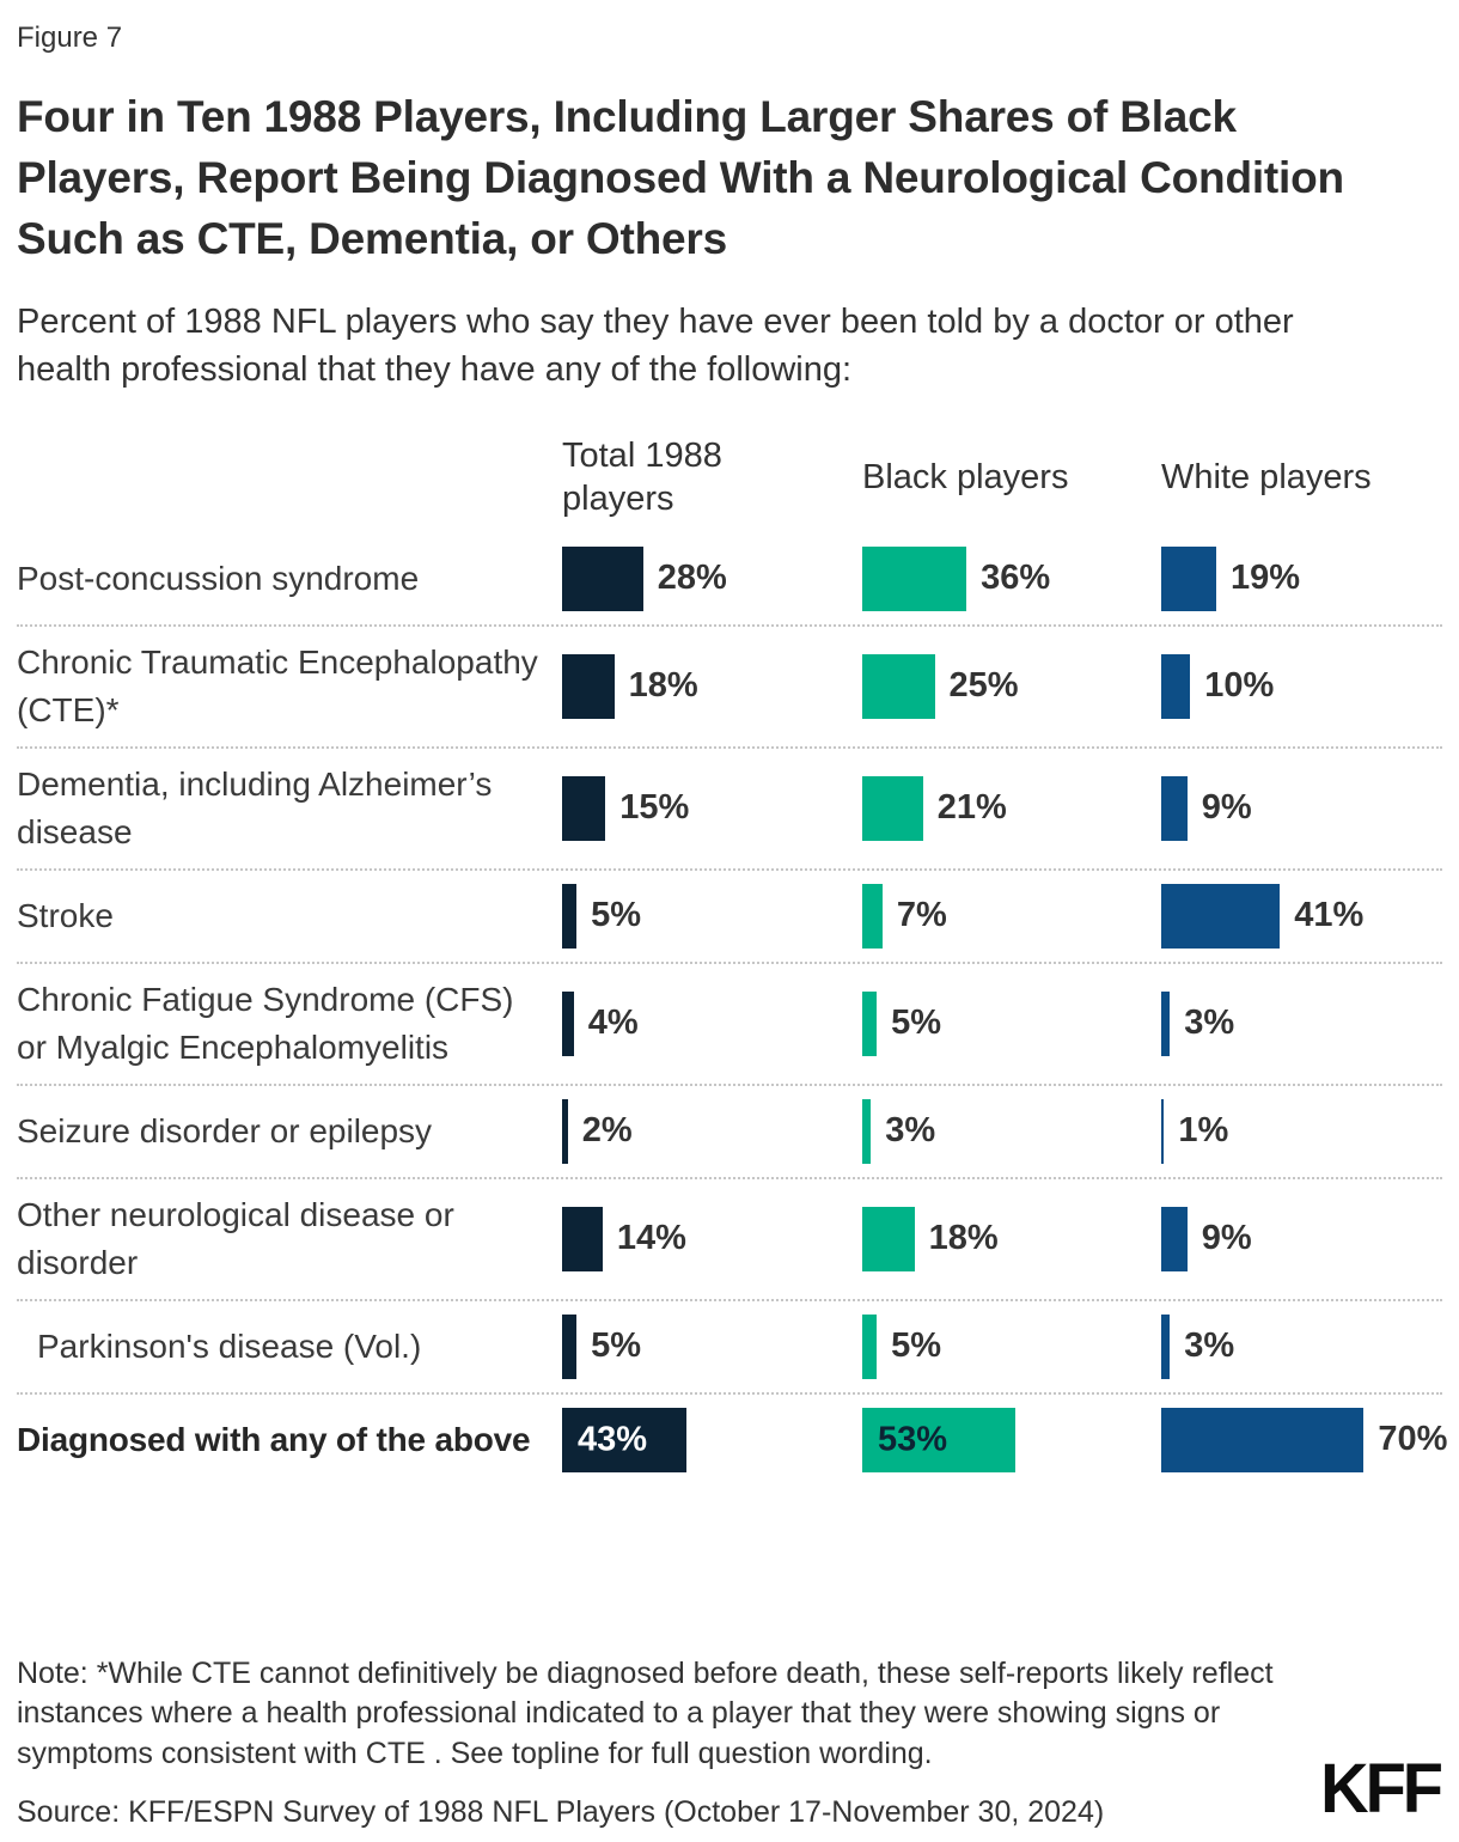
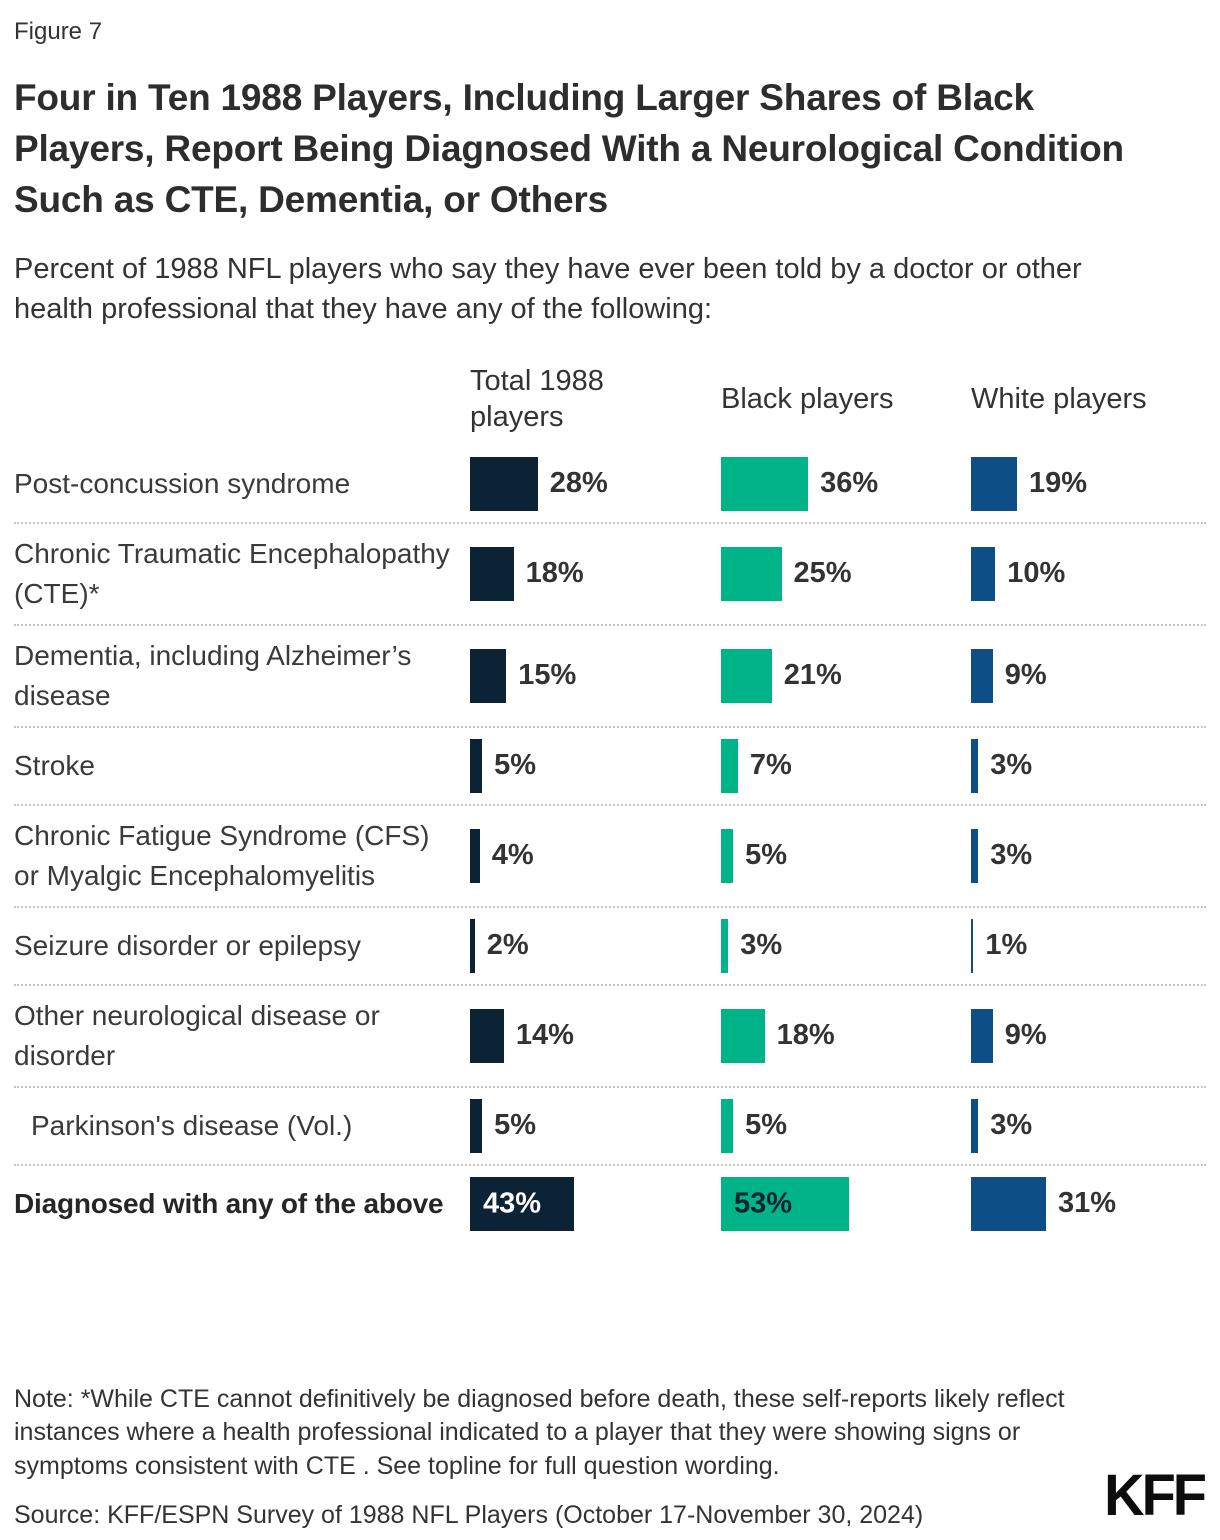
White players/Stroke: 41% -> 3%
White players/Diagnosed with any of the above: 70% -> 31%
